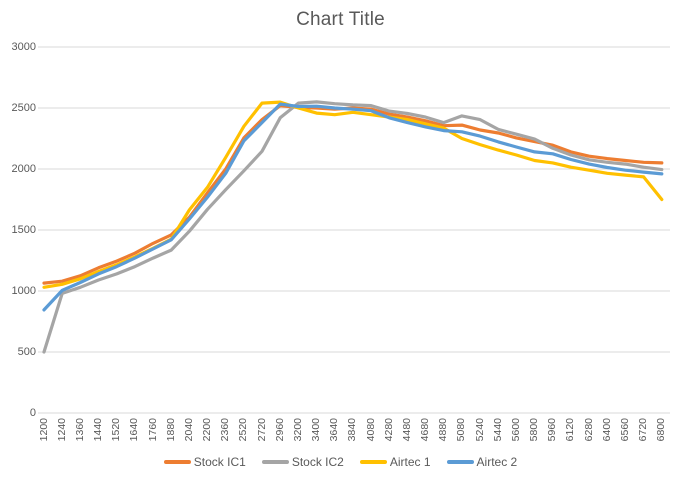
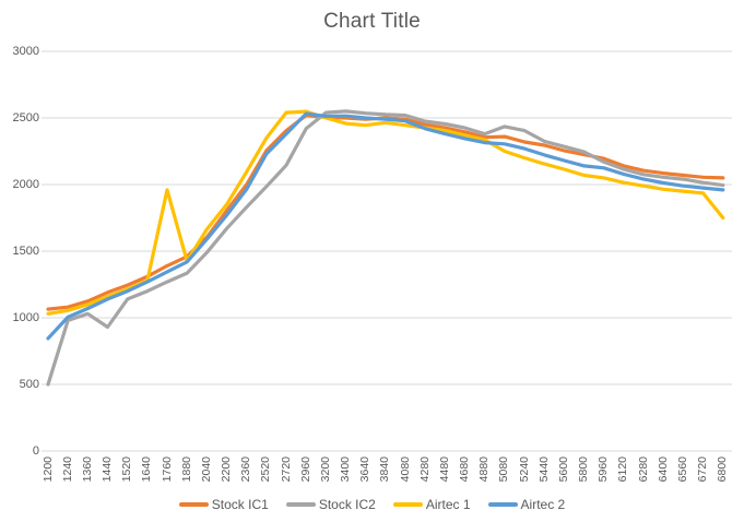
Stock IC2/1440: 1090 -> 930
Airtec 1/1760: 1350 -> 1960
